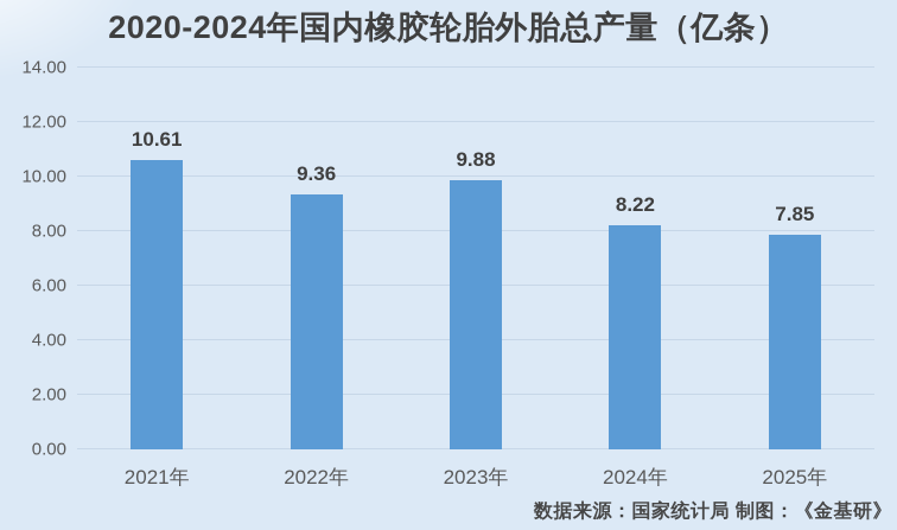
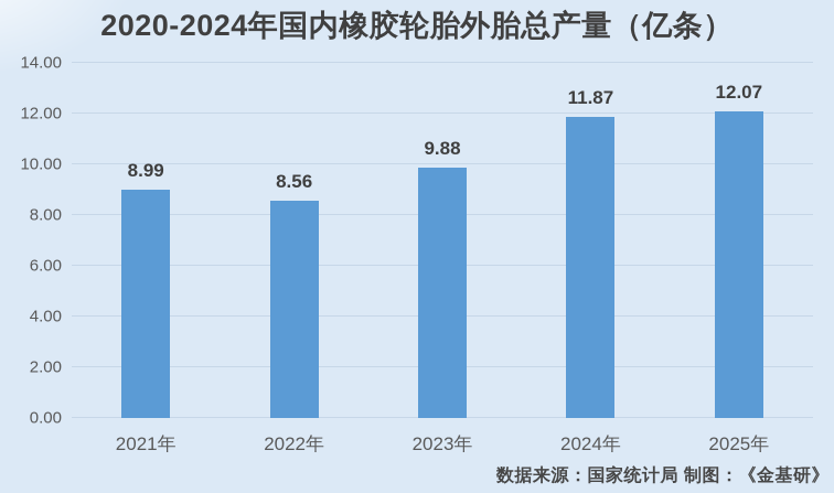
2021年: 10.61 -> 8.99
2022年: 9.36 -> 8.56
2024年: 8.22 -> 11.87
2025年: 7.85 -> 12.07
